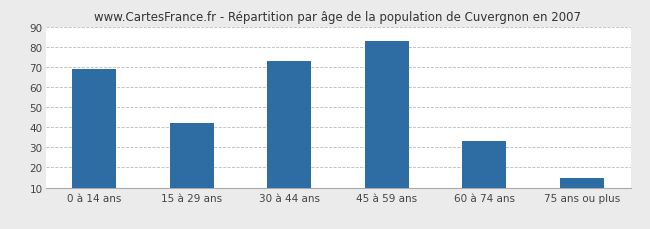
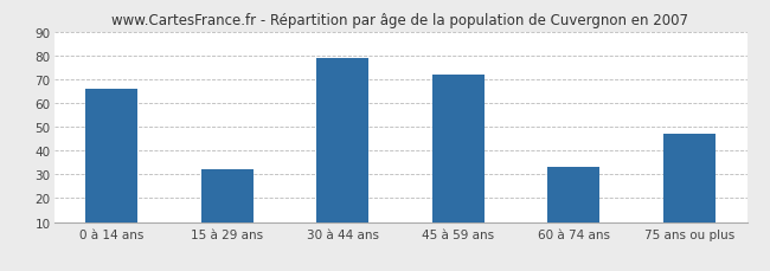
0 à 14 ans: 69 -> 66
15 à 29 ans: 42 -> 32
30 à 44 ans: 73 -> 79
45 à 59 ans: 83 -> 72
75 ans ou plus: 15 -> 47
